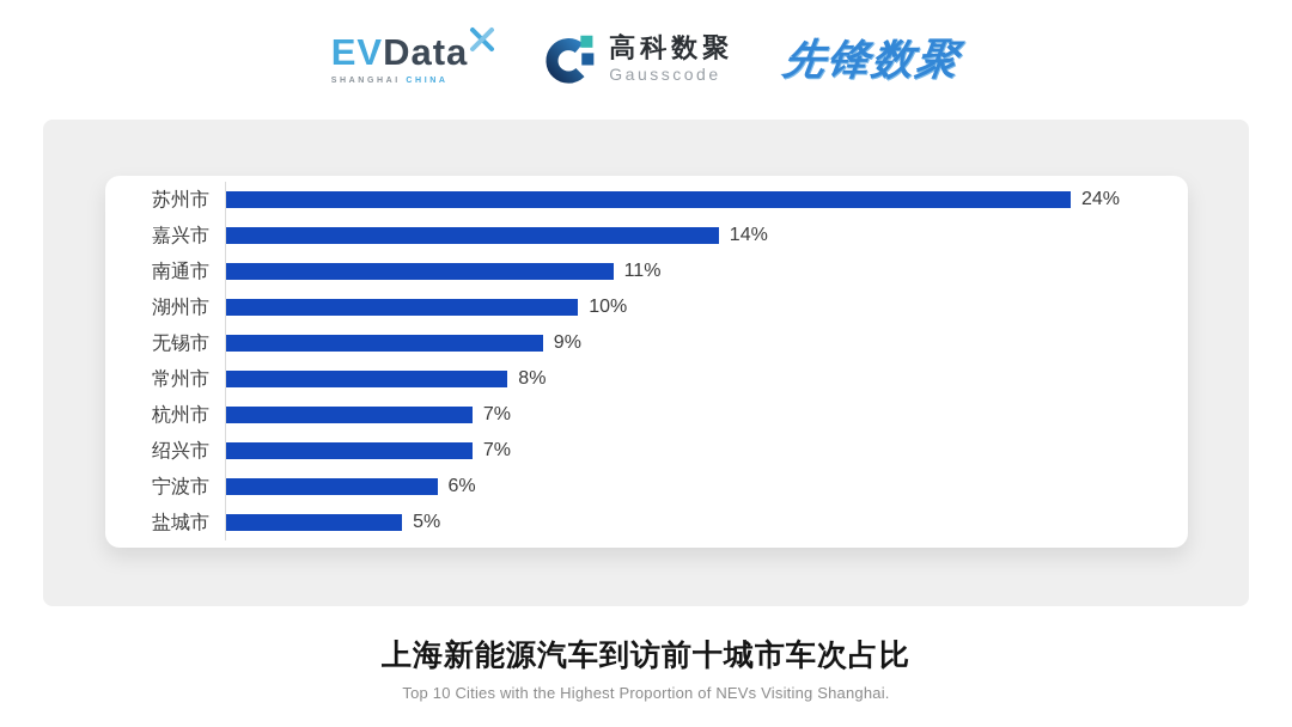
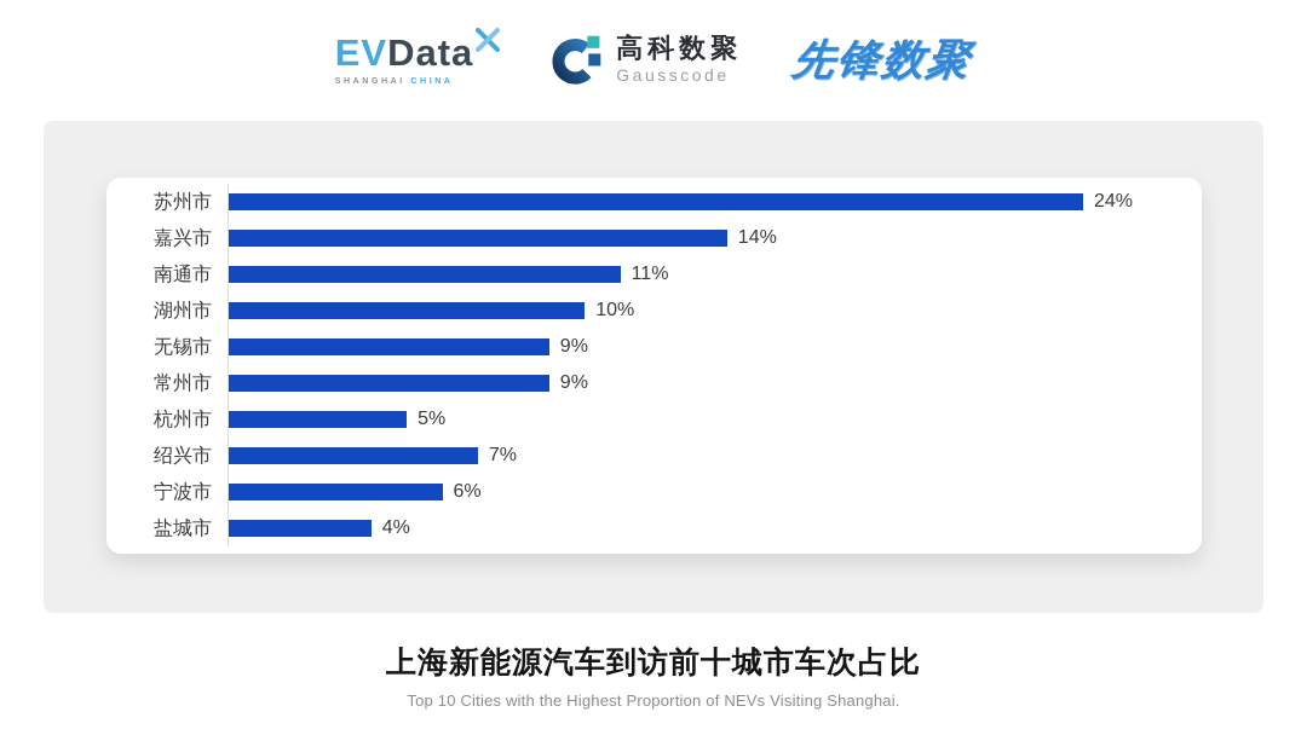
常州市: 8% -> 9%
杭州市: 7% -> 5%
盐城市: 5% -> 4%
